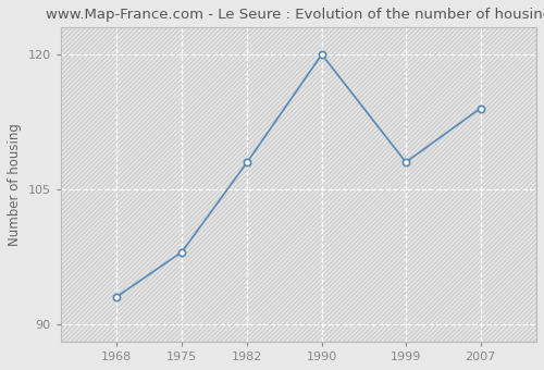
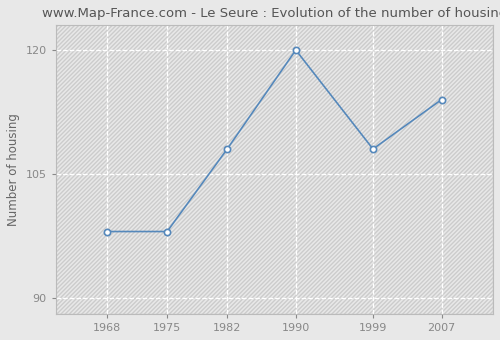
1968: 93 -> 98
